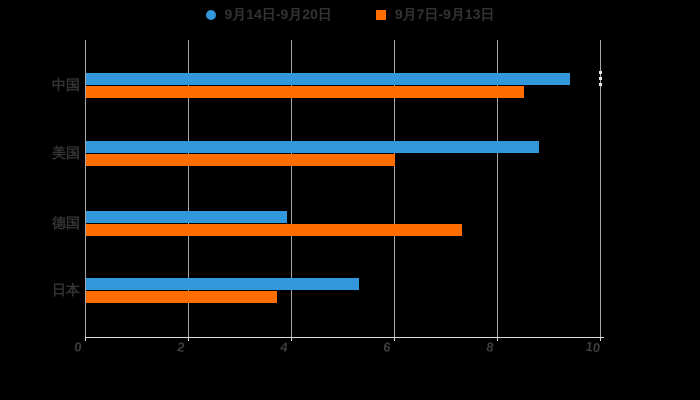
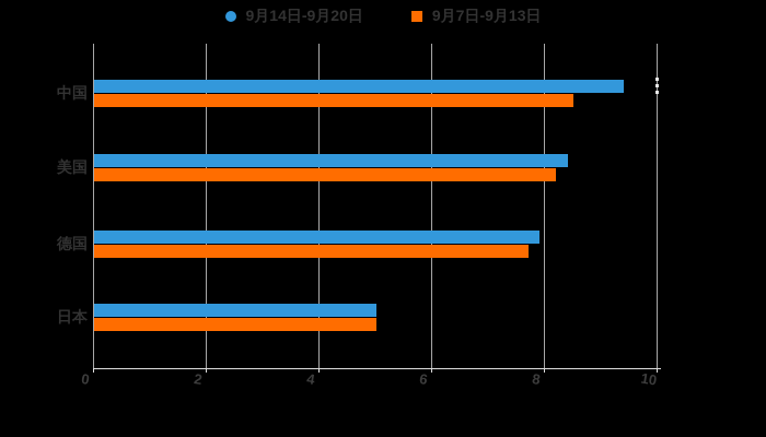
9月14日-9月20日/美国: 8.8 -> 8.4
9月7日-9月13日/美国: 6.0 -> 8.2
9月14日-9月20日/德国: 3.9 -> 7.9
9月7日-9月13日/德国: 7.3 -> 7.7
9月14日-9月20日/日本: 5.3 -> 5.0
9月7日-9月13日/日本: 3.7 -> 5.0
